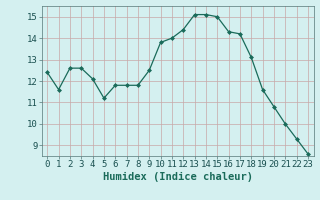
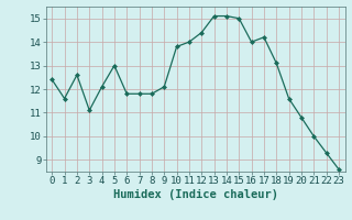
3: 12.6 -> 11.1
5: 11.2 -> 13.0
9: 12.5 -> 12.1
16: 14.3 -> 14.0
